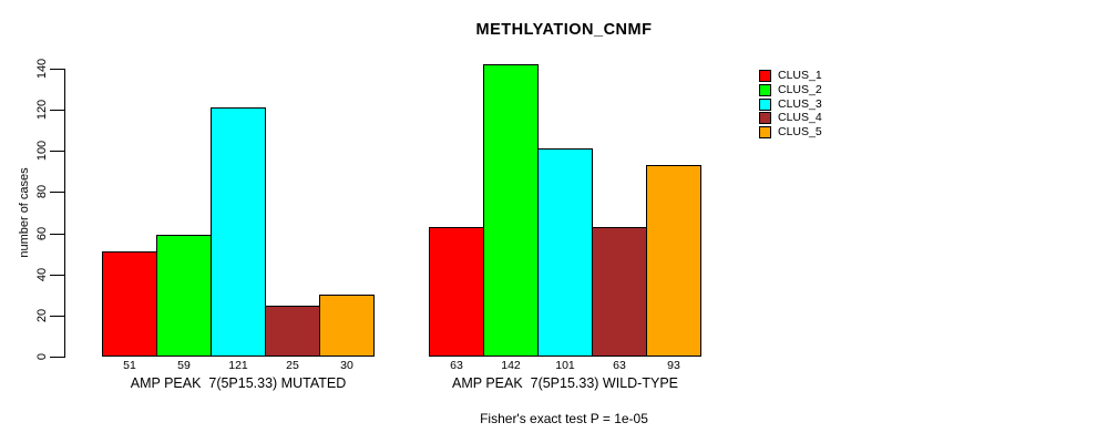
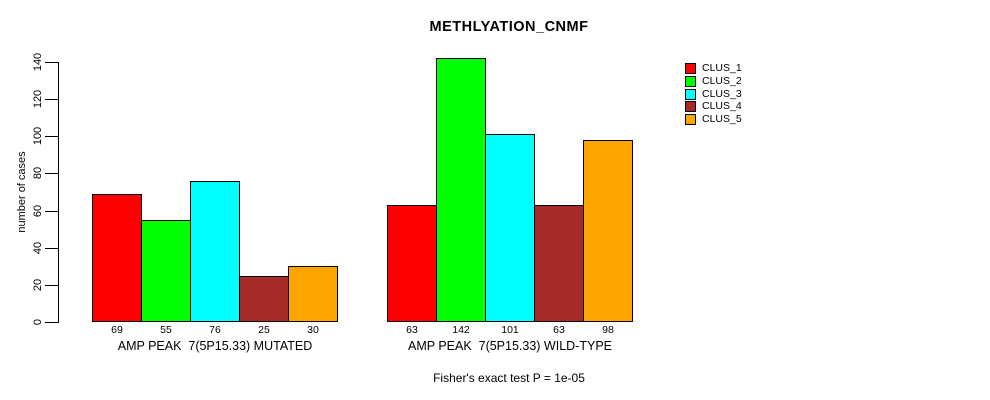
CLUS_1/AMP PEAK 7(5P15.33) MUTATED: 51 -> 69
CLUS_2/AMP PEAK 7(5P15.33) MUTATED: 59 -> 55
CLUS_3/AMP PEAK 7(5P15.33) MUTATED: 121 -> 76
CLUS_5/AMP PEAK 7(5P15.33) WILD-TYPE: 93 -> 98
